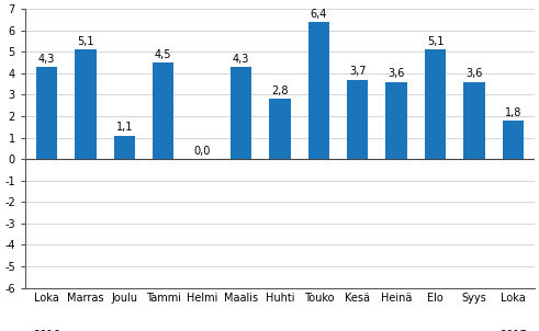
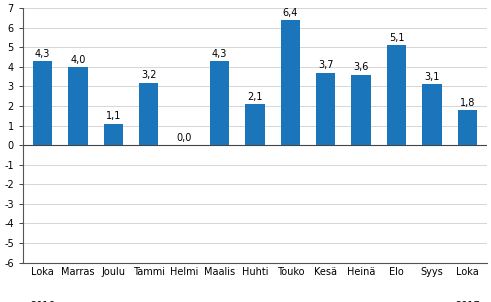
Marras: 5,1 -> 4,0
Tammi: 4,5 -> 3,2
Huhti: 2,8 -> 2,1
Syys: 3,6 -> 3,1
